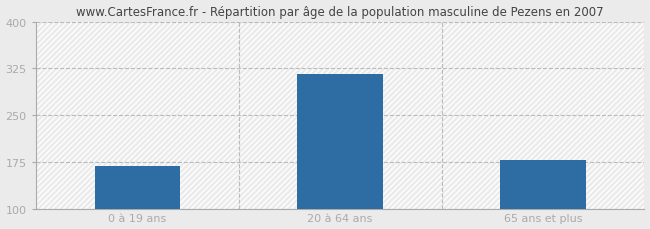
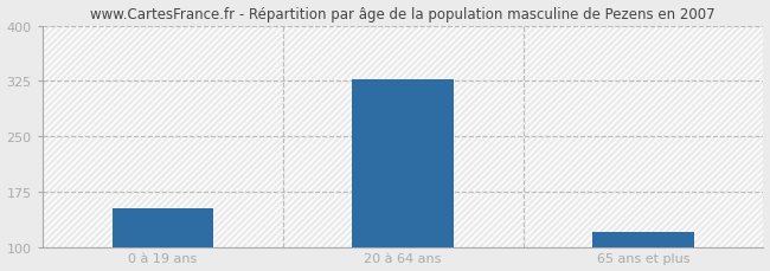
0 à 19 ans: 168 -> 152
20 à 64 ans: 316 -> 327
65 ans et plus: 178 -> 120
